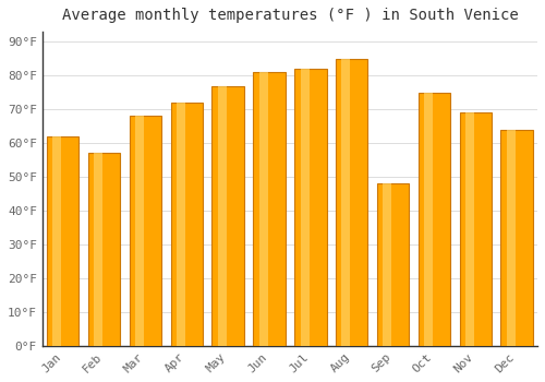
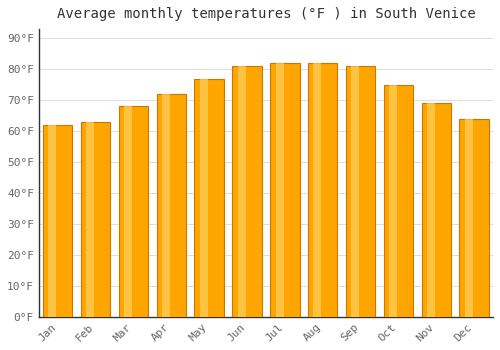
Feb: 57°F -> 63°F
Aug: 85°F -> 82°F
Sep: 48°F -> 81°F
